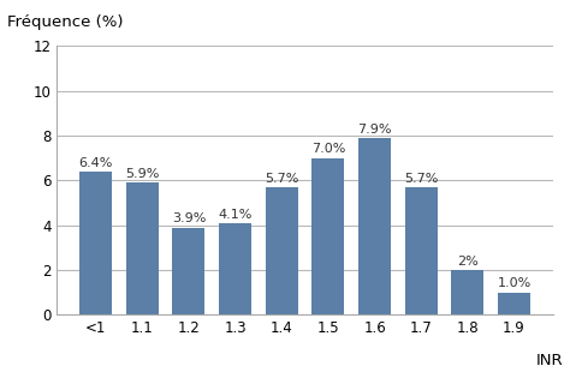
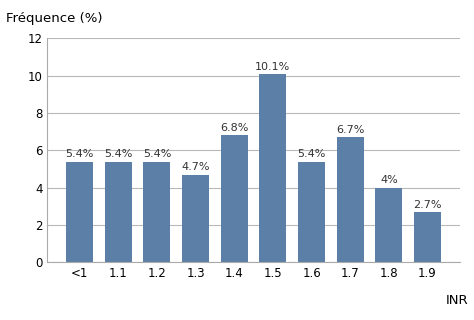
<1: 6.4% -> 5.4%
1.1: 5.9% -> 5.4%
1.2: 3.9% -> 5.4%
1.3: 4.1% -> 4.7%
1.4: 5.7% -> 6.8%
1.5: 7.0% -> 10.1%
1.6: 7.9% -> 5.4%
1.7: 5.7% -> 6.7%
1.8: 2% -> 4%
1.9: 1.0% -> 2.7%
